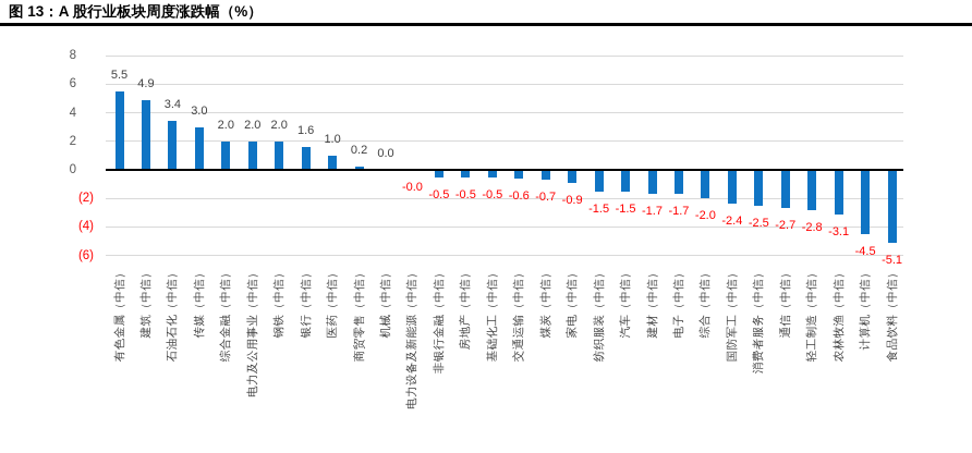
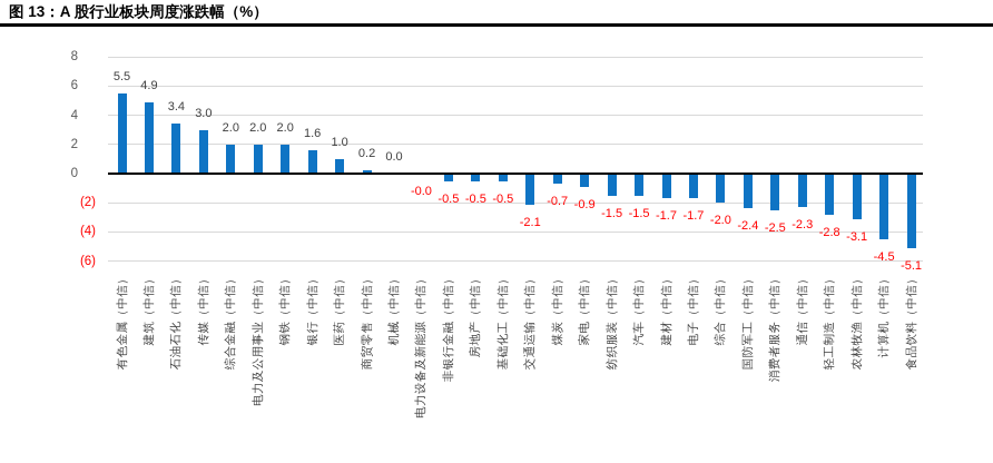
交通运输（中信）: -0.6 -> -2.1
通信（中信）: -2.7 -> -2.3
